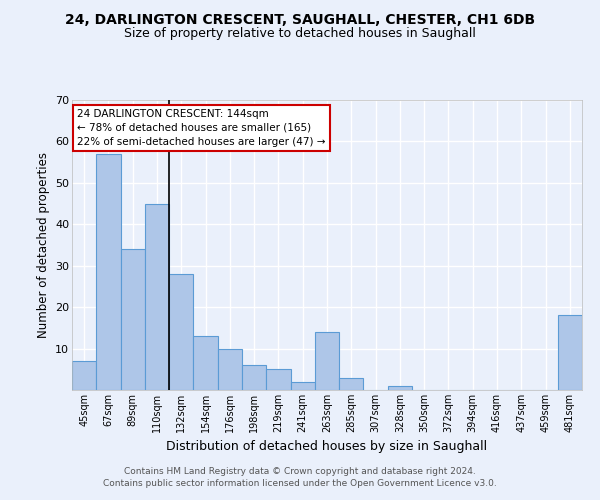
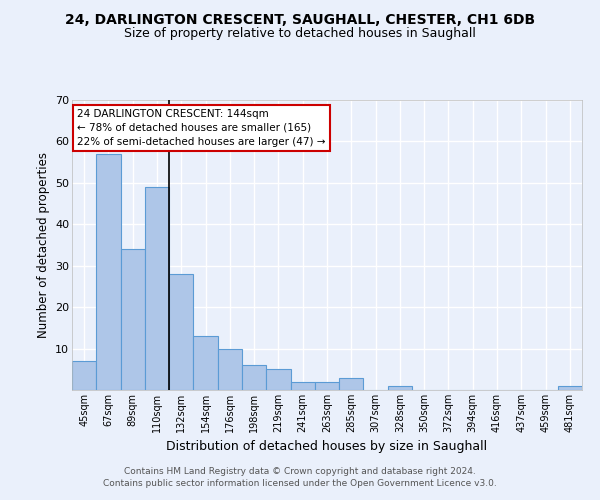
110sqm: 45 -> 49
263sqm: 14 -> 2
481sqm: 18 -> 1
